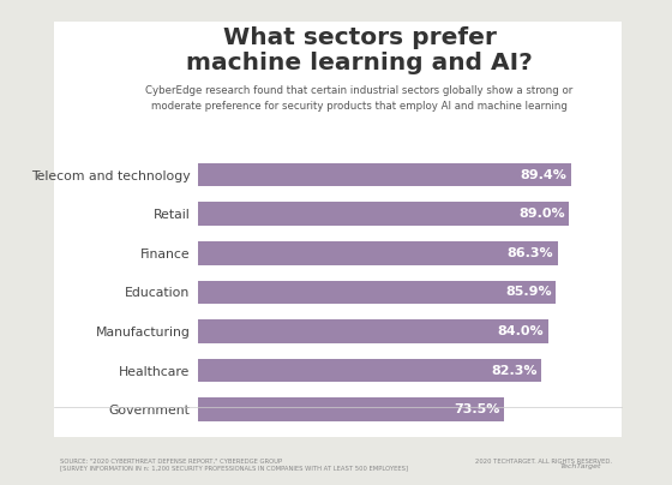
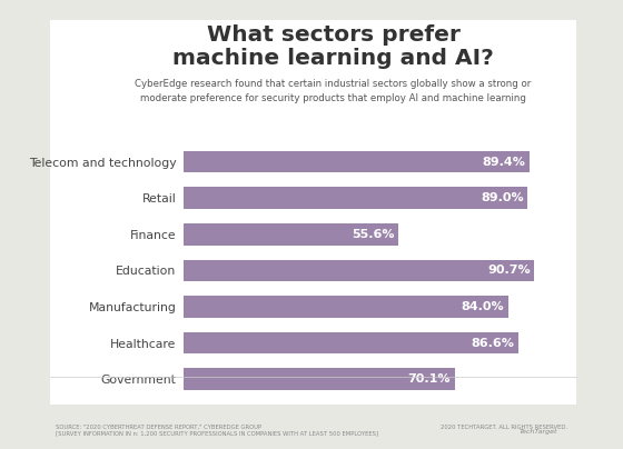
Finance: 86.3% -> 55.6%
Education: 85.9% -> 90.7%
Healthcare: 82.3% -> 86.6%
Government: 73.5% -> 70.1%
